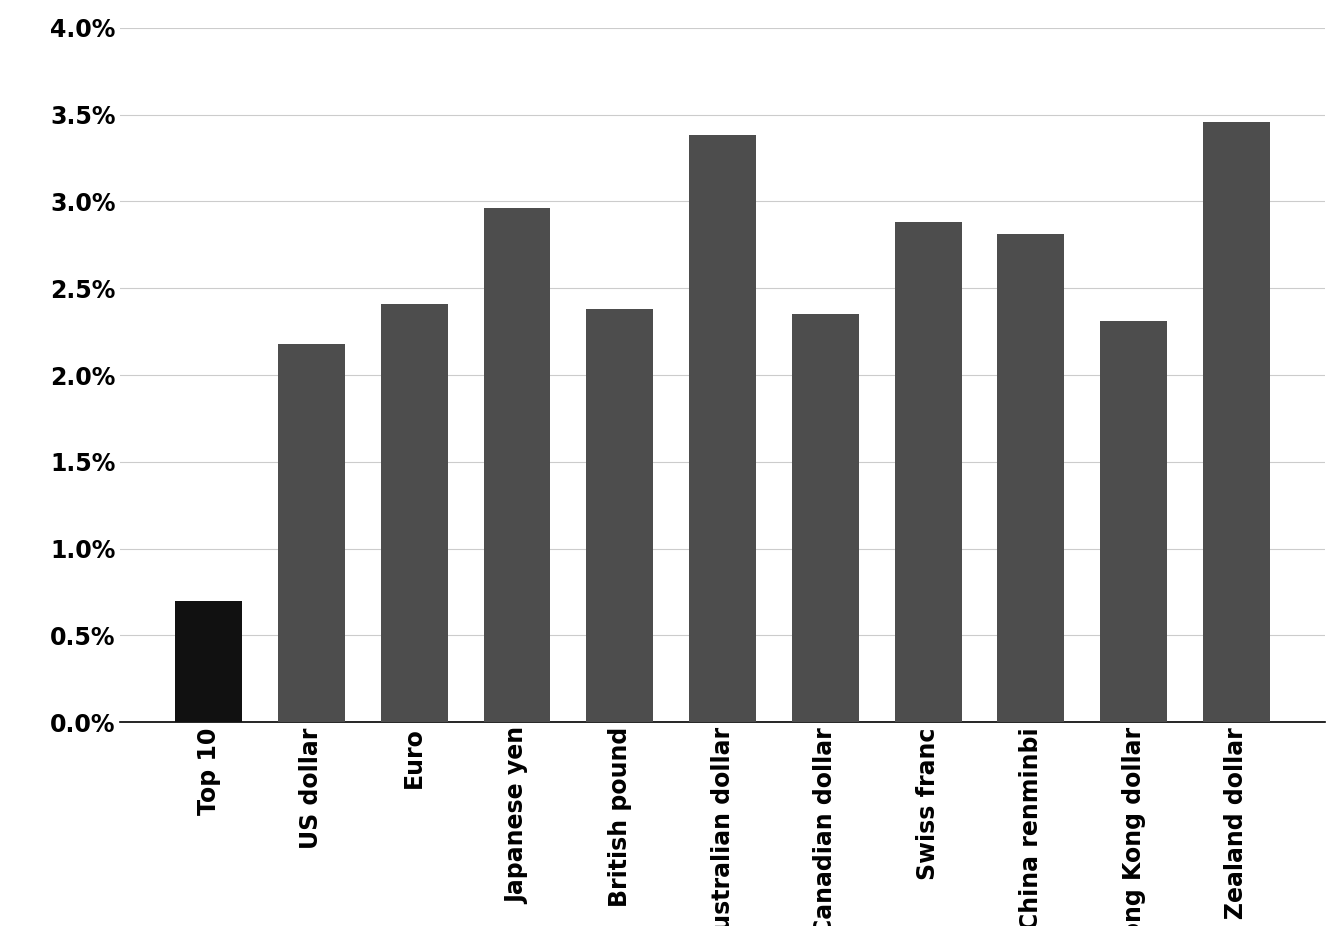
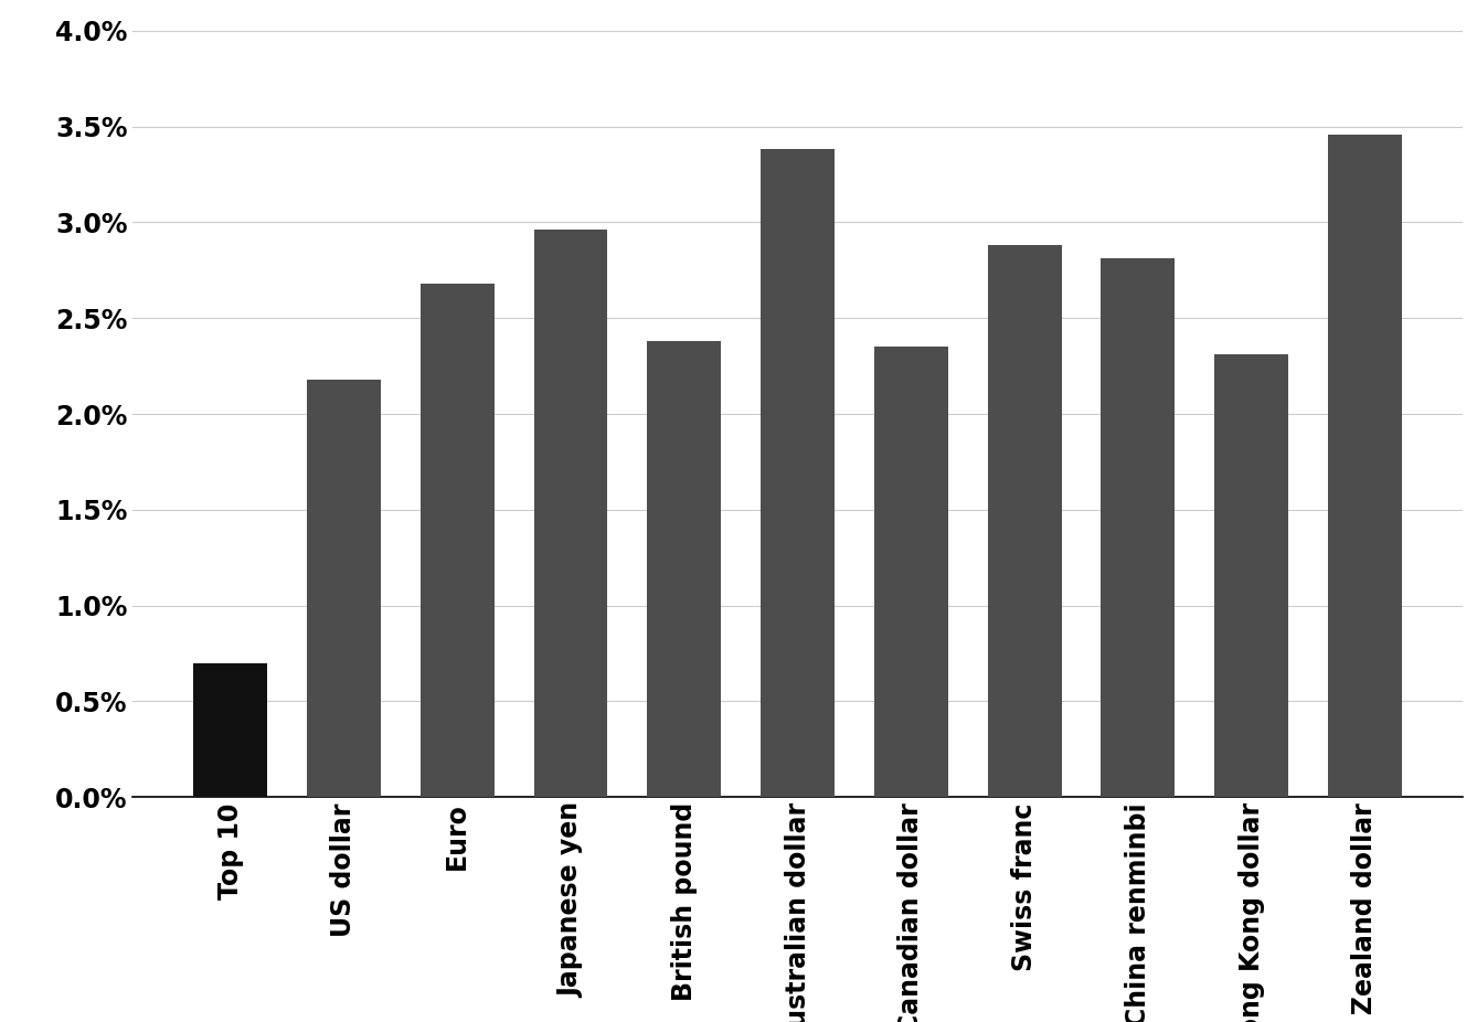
Euro: 2.41% -> 2.68%
